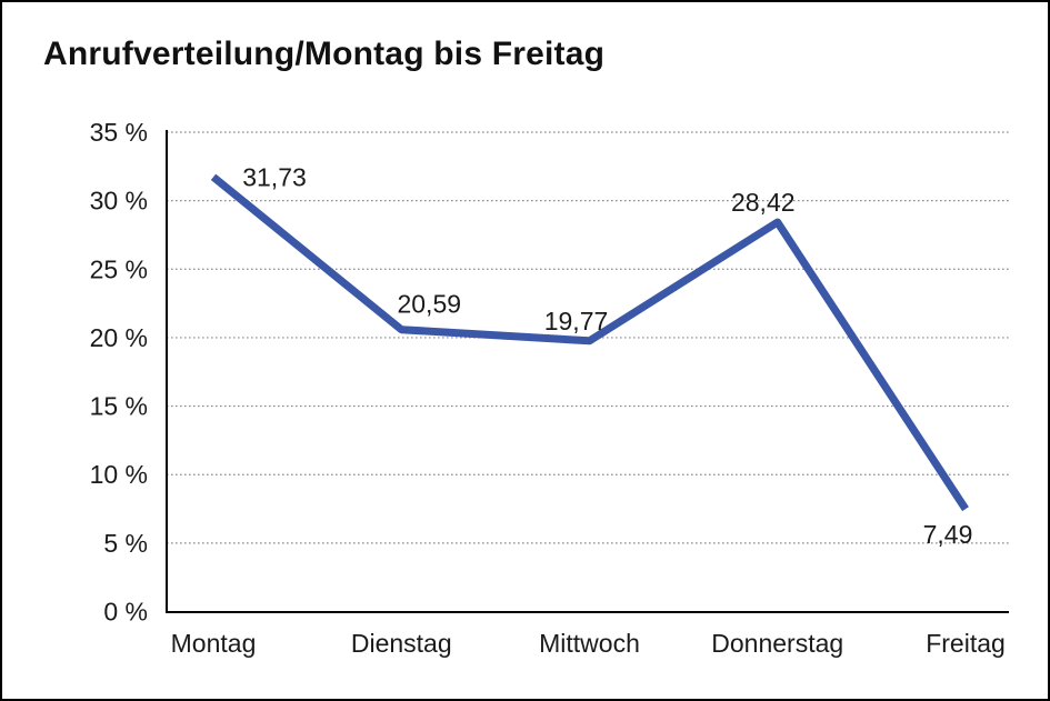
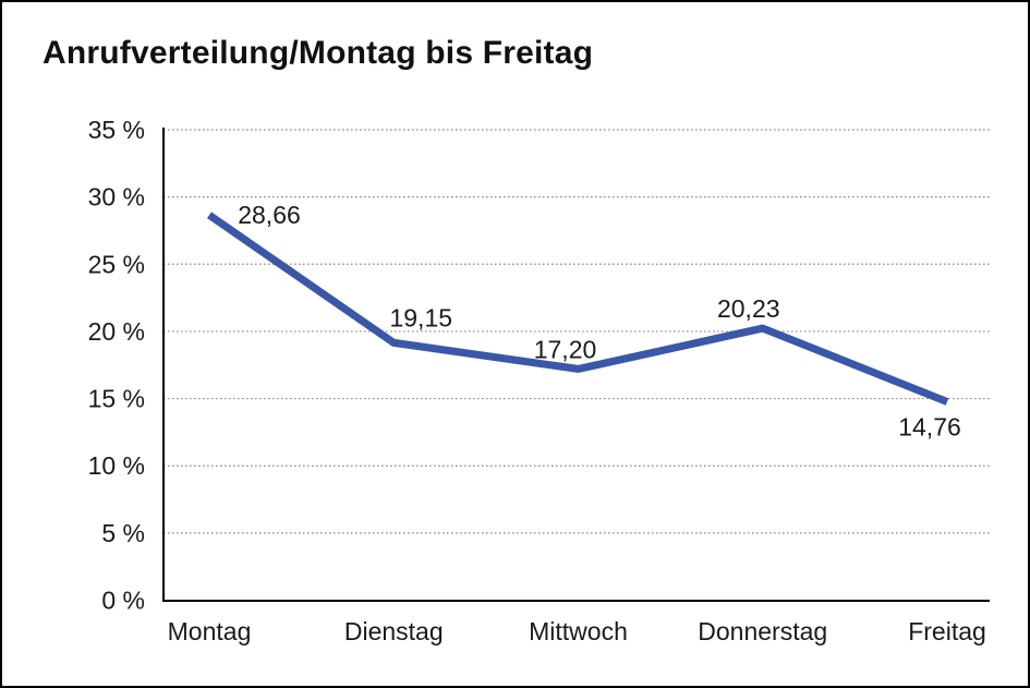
Montag: 31,73 -> 28,66
Dienstag: 20,59 -> 19,15
Mittwoch: 19,77 -> 17,20
Donnerstag: 28,42 -> 20,23
Freitag: 7,49 -> 14,76
